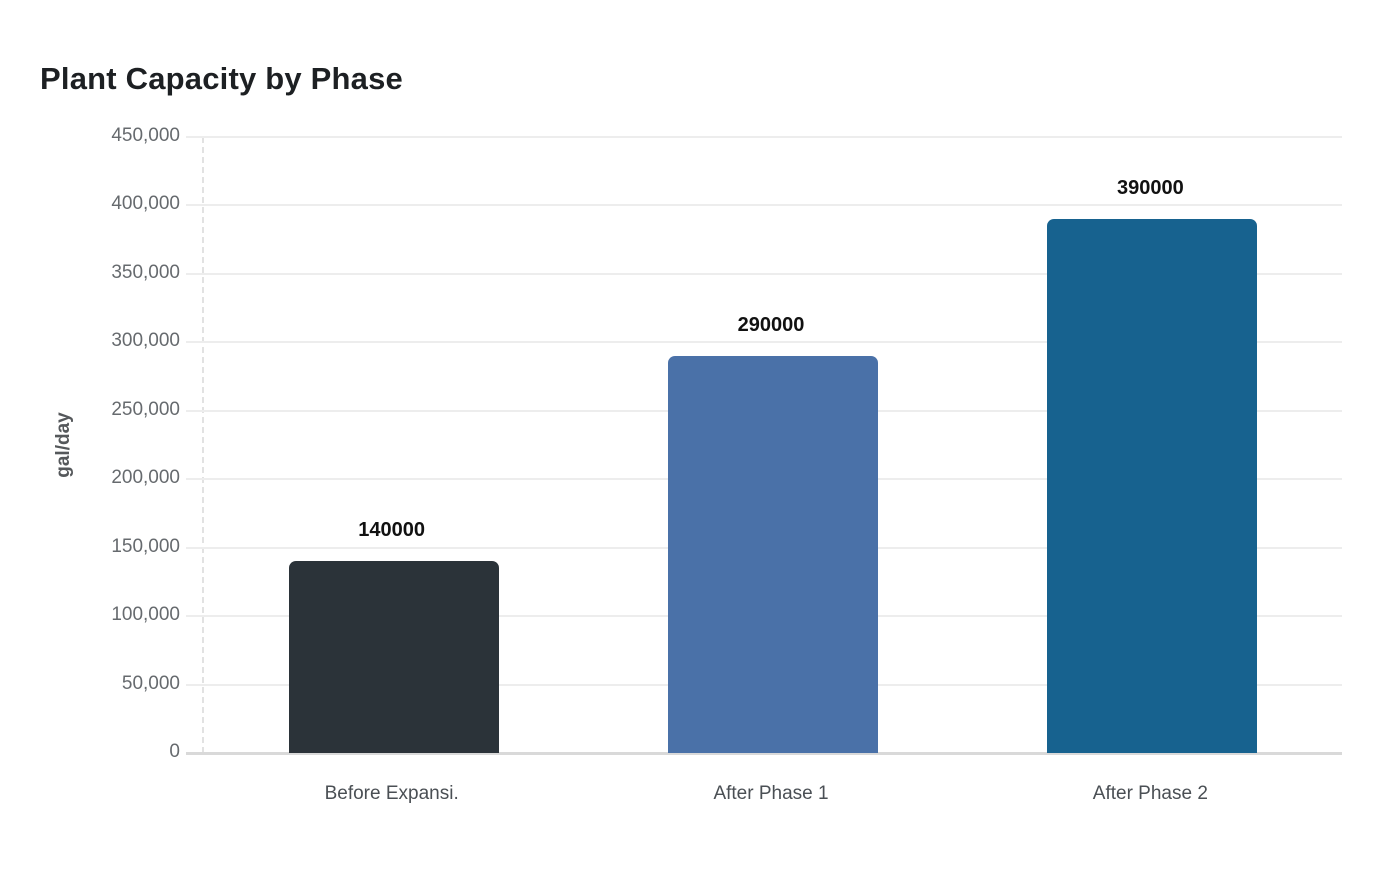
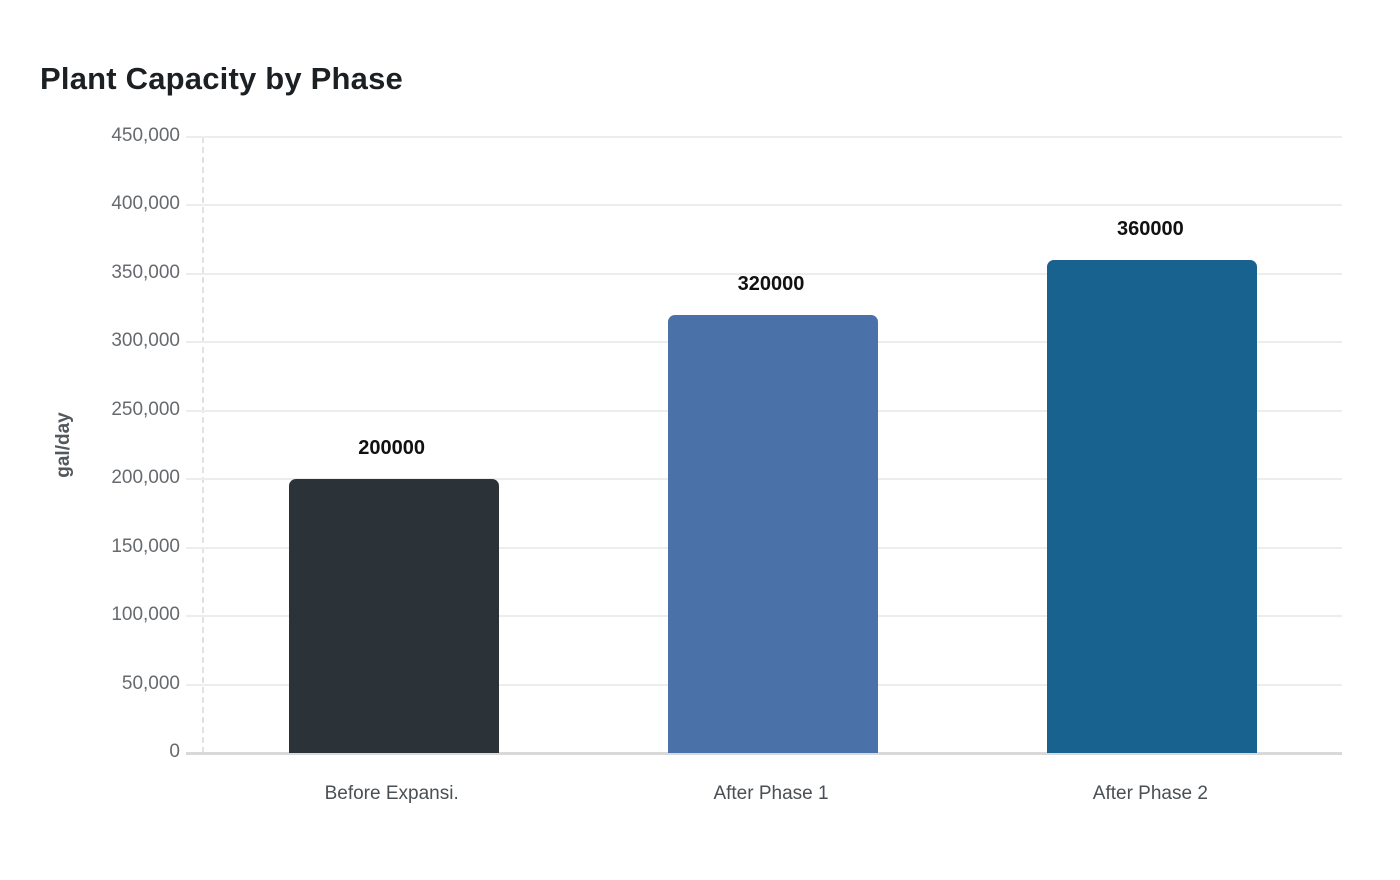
Before Expansi.: 140000 -> 200000
After Phase 1: 290000 -> 320000
After Phase 2: 390000 -> 360000
